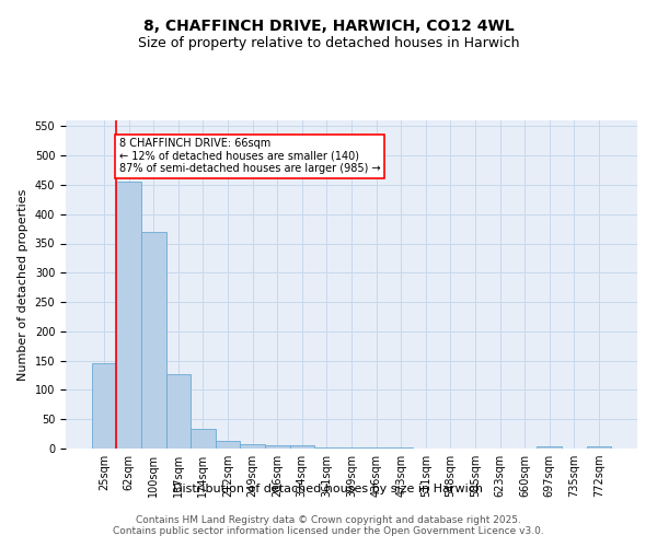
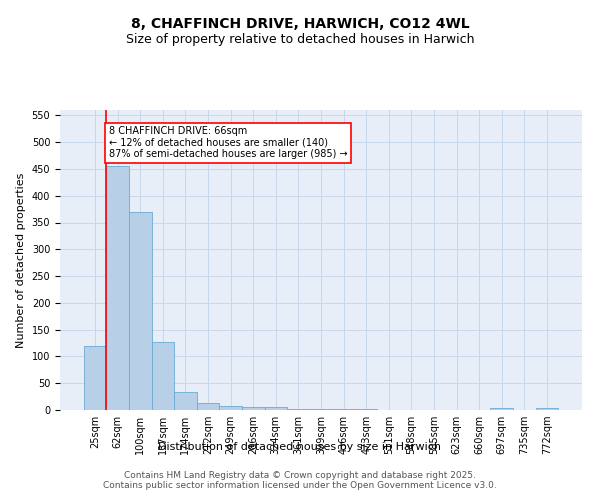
25sqm: 146 -> 120
